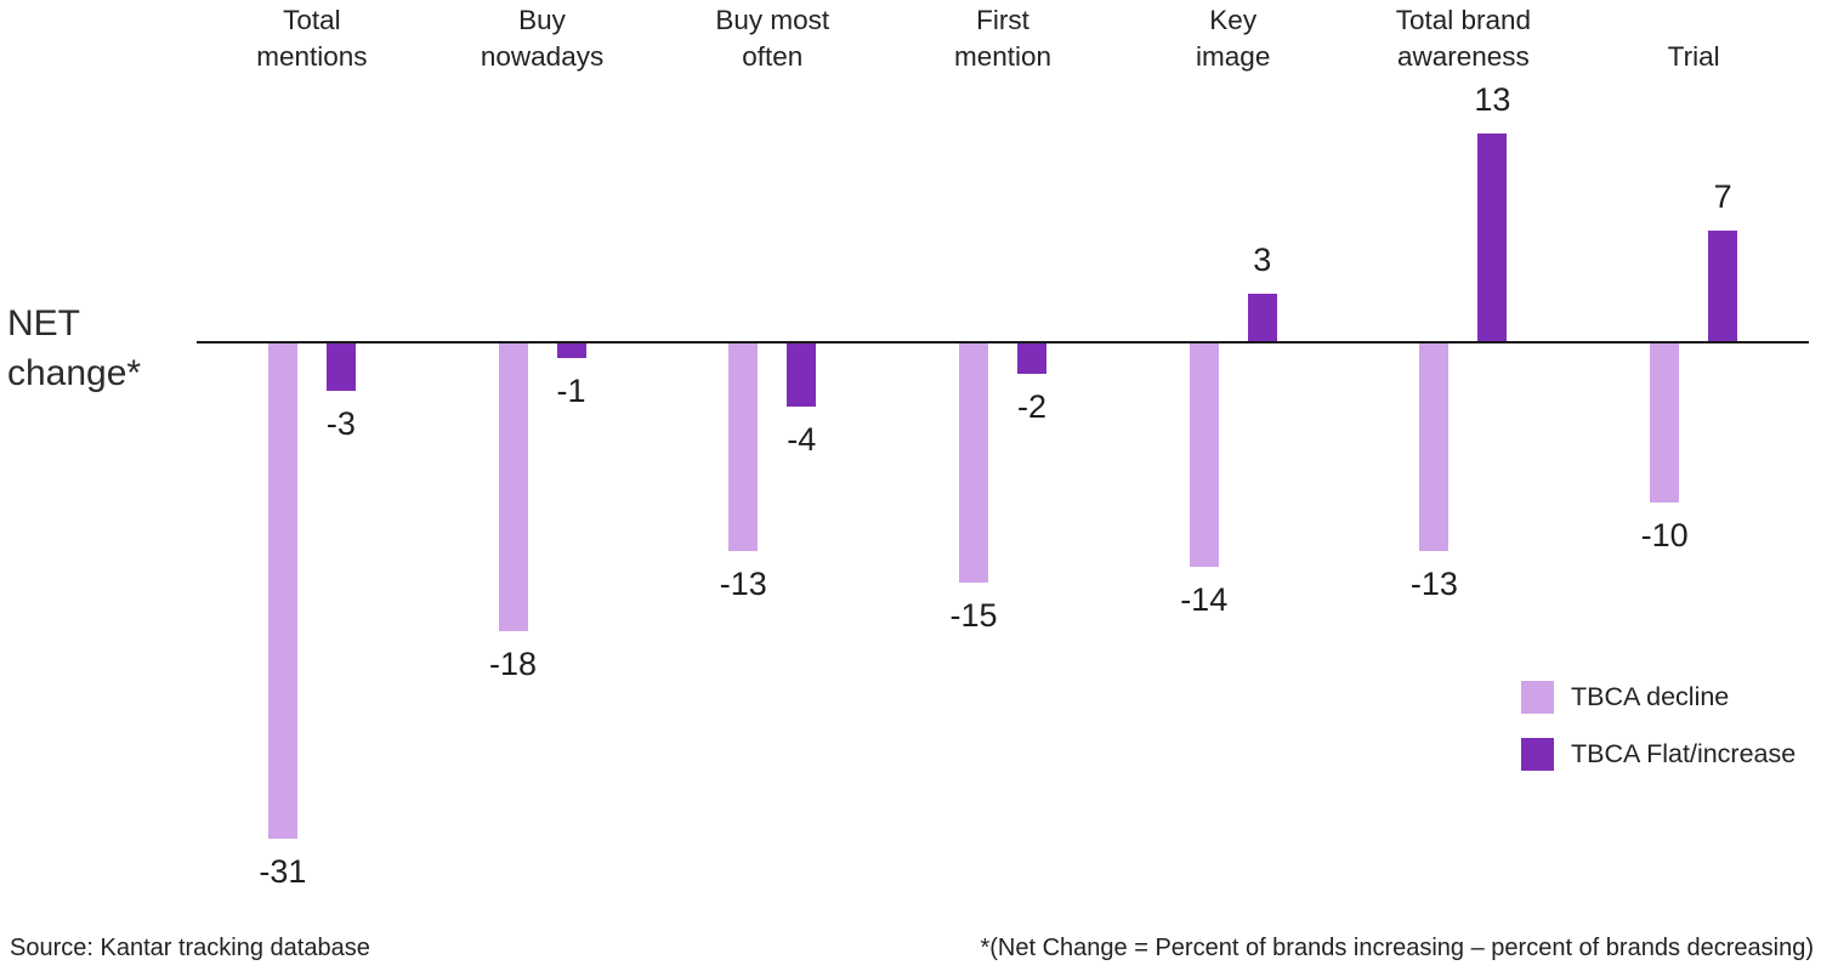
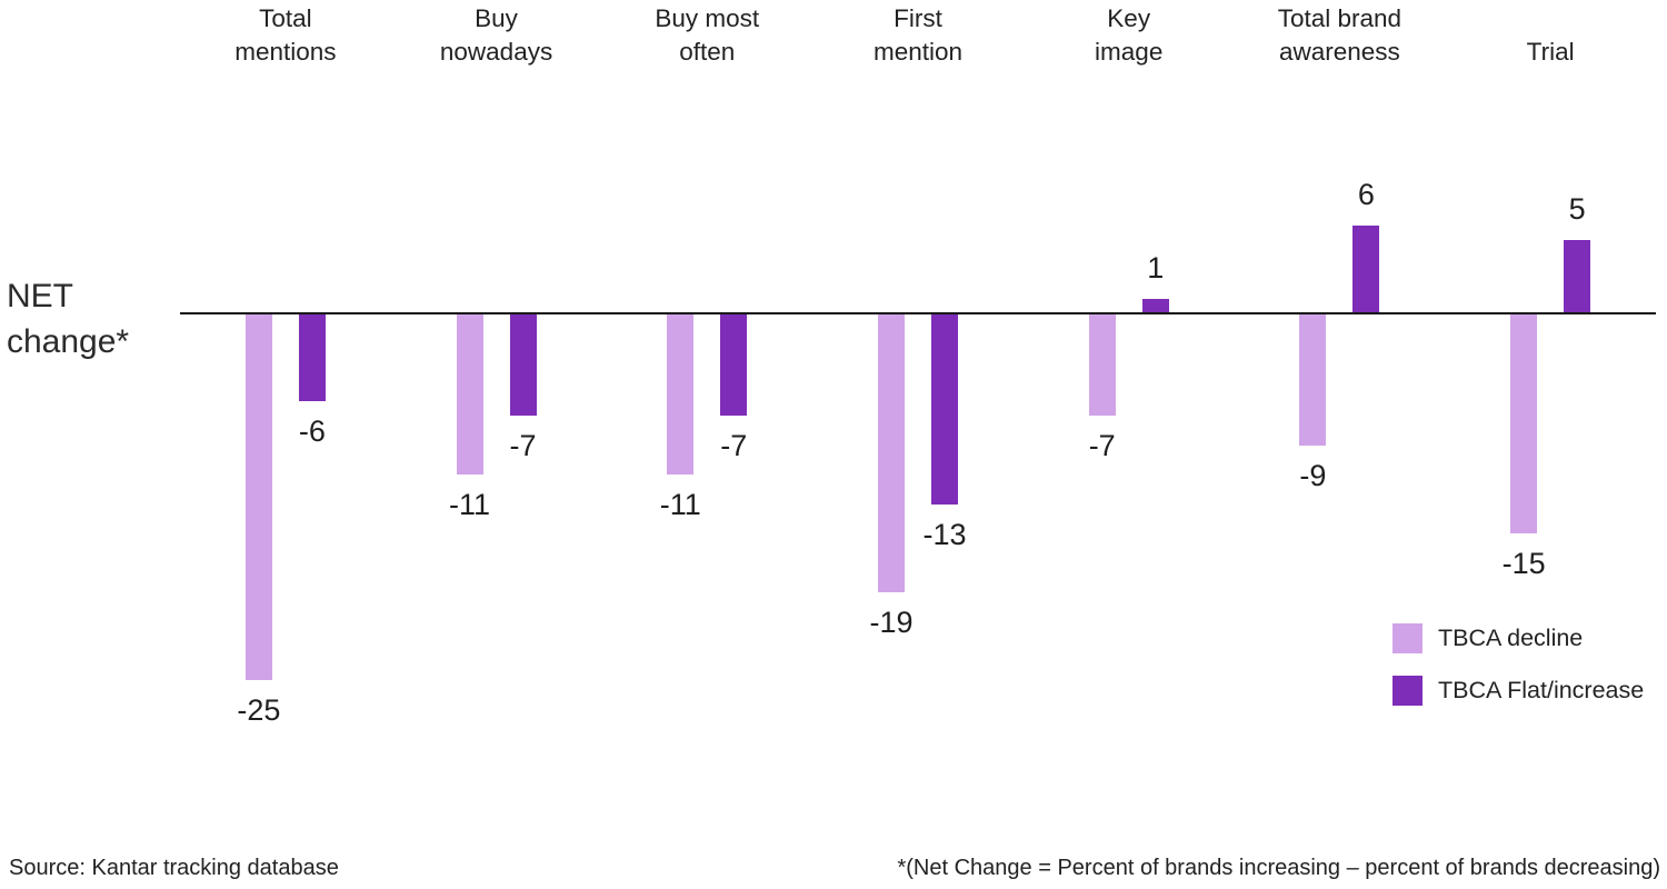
TBCA decline/Total mentions: -31 -> -25
TBCA Flat/increase/Total mentions: -3 -> -6
TBCA decline/Buy nowadays: -18 -> -11
TBCA Flat/increase/Buy nowadays: -1 -> -7
TBCA decline/Buy most often: -13 -> -11
TBCA Flat/increase/Buy most often: -4 -> -7
TBCA decline/First mention: -15 -> -19
TBCA Flat/increase/First mention: -2 -> -13
TBCA decline/Key image: -14 -> -7
TBCA Flat/increase/Key image: 3 -> 1
TBCA decline/Total brand awareness: -13 -> -9
TBCA Flat/increase/Total brand awareness: 13 -> 6
TBCA decline/Trial: -10 -> -15
TBCA Flat/increase/Trial: 7 -> 5
